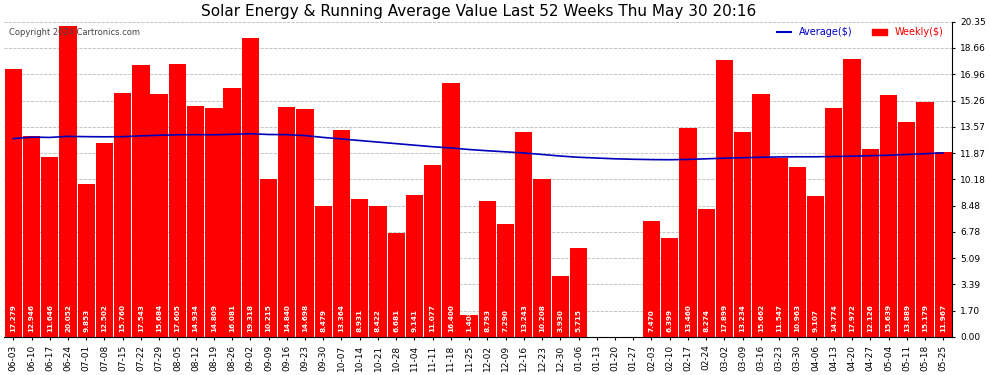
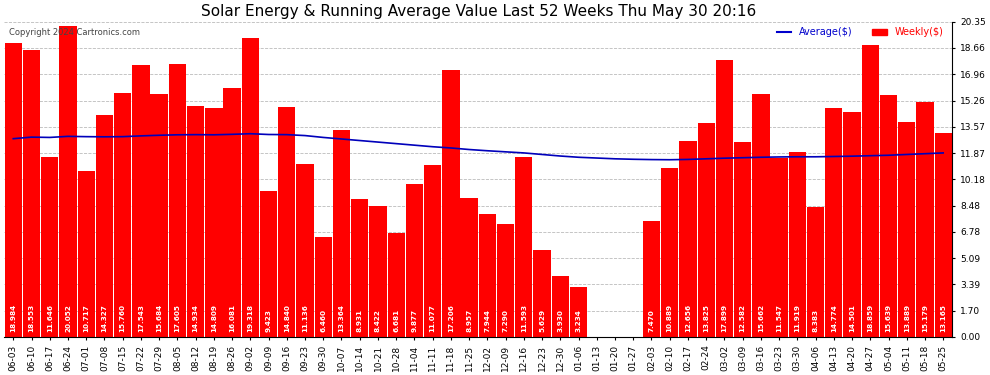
Weekly($)/06-03: 17.279 -> 18.984
Weekly($)/06-10: 12.946 -> 18.553
Weekly($)/07-01: 9.853 -> 10.717
Weekly($)/07-08: 12.502 -> 14.327
Weekly($)/09-09: 10.215 -> 9.423
Weekly($)/09-23: 14.698 -> 11.136
Weekly($)/09-30: 8.479 -> 6.460
Weekly($)/11-04: 9.141 -> 9.877
Weekly($)/11-18: 16.400 -> 17.206
Weekly($)/11-25: 1.408 -> 8.957
Weekly($)/12-02: 8.793 -> 7.944
Weekly($)/12-16: 13.243 -> 11.593
Weekly($)/12-23: 10.208 -> 5.629
Weekly($)/01-06: 5.715 -> 3.234
Weekly($)/02-10: 6.399 -> 10.889
Weekly($)/02-17: 13.460 -> 12.656
Weekly($)/02-24: 8.274 -> 13.825
Weekly($)/03-09: 13.234 -> 12.582
Weekly($)/03-30: 10.963 -> 11.919
Weekly($)/04-06: 9.107 -> 8.383
Weekly($)/04-20: 17.972 -> 14.501
Weekly($)/04-27: 12.126 -> 18.859
Weekly($)/05-25: 11.967 -> 13.165
